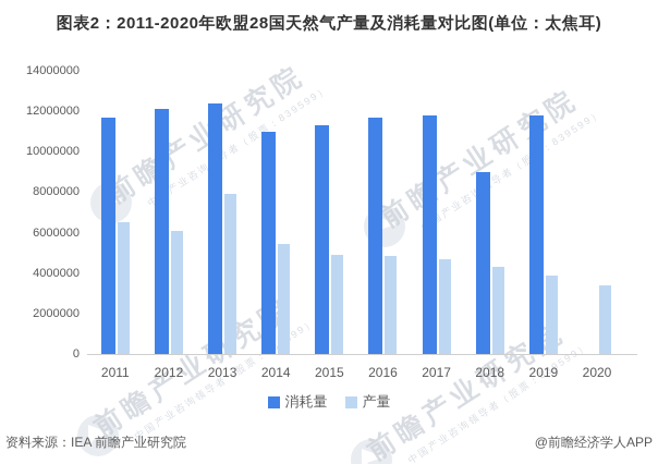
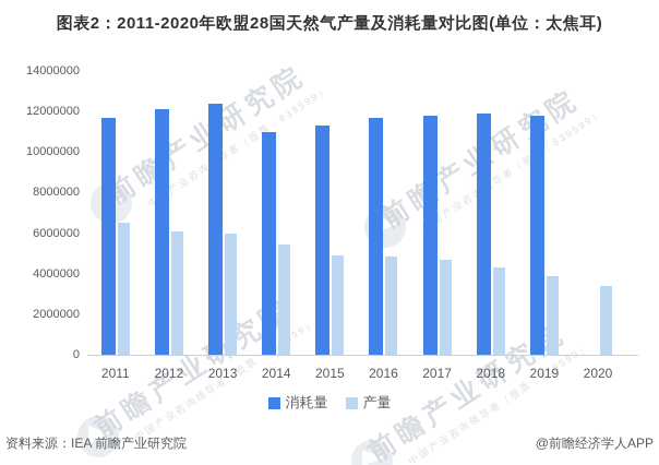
产量/2013: 7900000 -> 6000000
消耗量/2018: 9000000 -> 11900000
